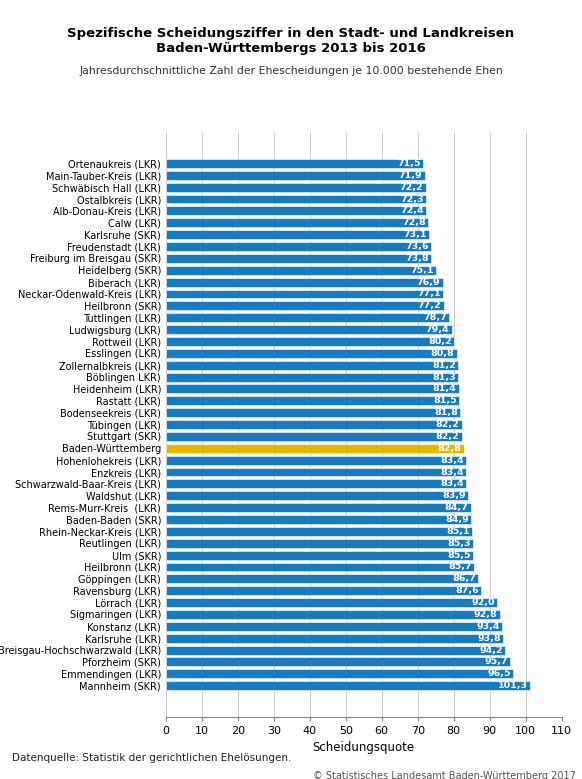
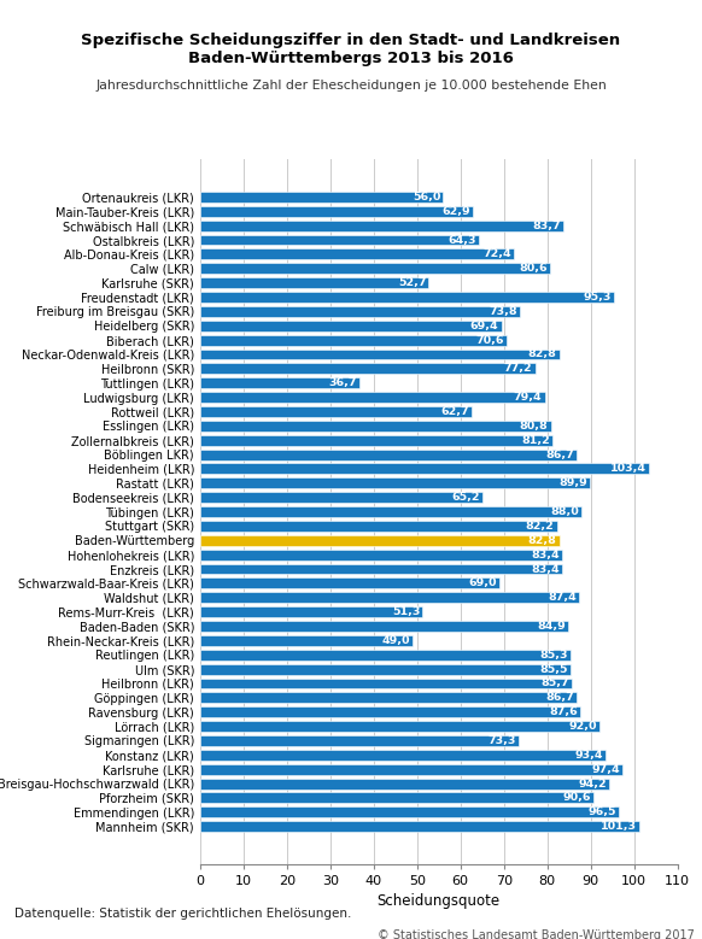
Ortenaukreis (LKR): 71,5 -> 56,0
Main-Tauber-Kreis (LKR): 71,9 -> 62,9
Schwäbisch Hall (LKR): 72,2 -> 83,7
Ostalbkreis (LKR): 72,3 -> 64,3
Calw (LKR): 72,8 -> 80,6
Karlsruhe (SKR): 73,1 -> 52,7
Freudenstadt (LKR): 73,6 -> 95,3
Heidelberg (SKR): 75,1 -> 69,4
Biberach (LKR): 76,9 -> 70,6
Neckar-Odenwald-Kreis (LKR): 77,1 -> 82,8
Tuttlingen (LKR): 78,7 -> 36,7
Rottweil (LKR): 80,2 -> 62,7
Böblingen LKR): 81,3 -> 86,7
Heidenheim (LKR): 81,4 -> 103,4
Rastatt (LKR): 81,5 -> 89,9
Bodenseekreis (LKR): 81,8 -> 65,2
Tübingen (LKR): 82,2 -> 88,0
Schwarzwald-Baar-Kreis (LKR): 83,4 -> 69,0
Waldshut (LKR): 83,9 -> 87,4
Rems-Murr-Kreis (LKR): 84,7 -> 51,3
Rhein-Neckar-Kreis (LKR): 85,1 -> 49,0
Sigmaringen (LKR): 92,8 -> 73,3
Karlsruhe (LKR): 93,8 -> 97,4
Pforzheim (SKR): 95,7 -> 90,6
